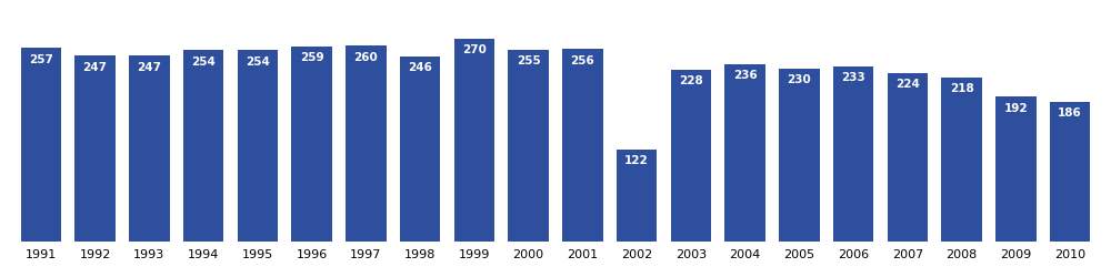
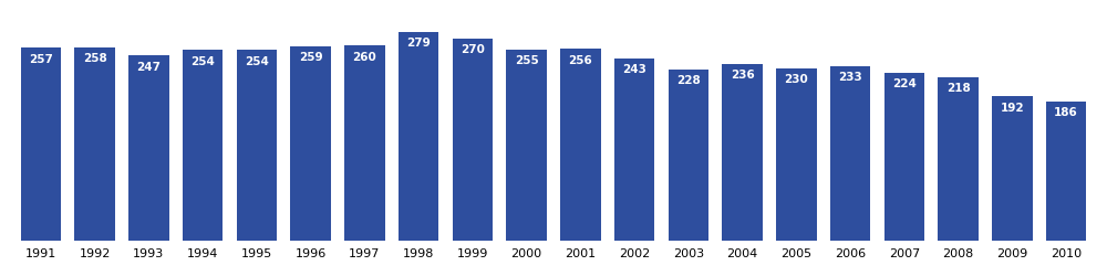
1992: 247 -> 258
1998: 246 -> 279
2002: 122 -> 243
